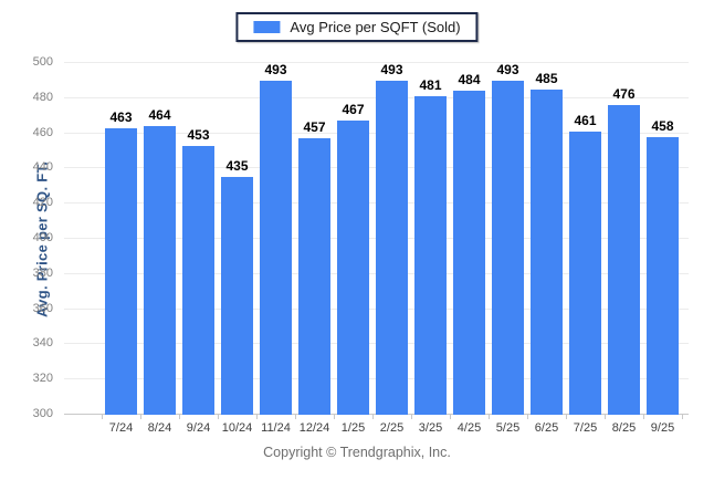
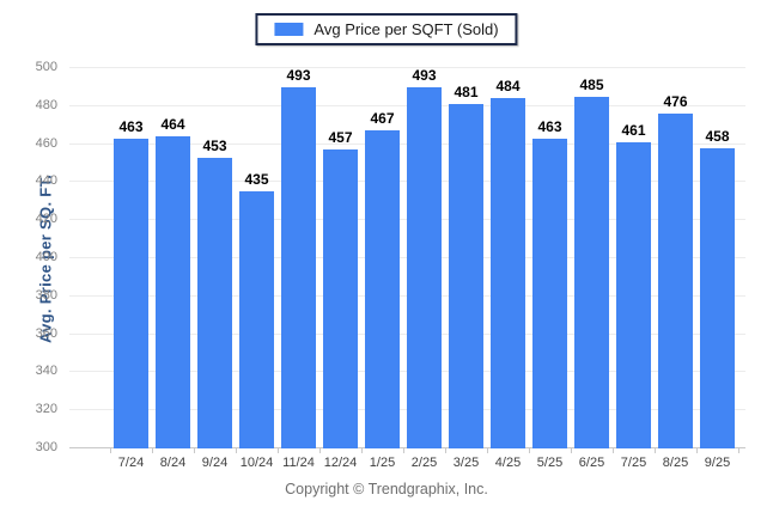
5/25: 493 -> 463
